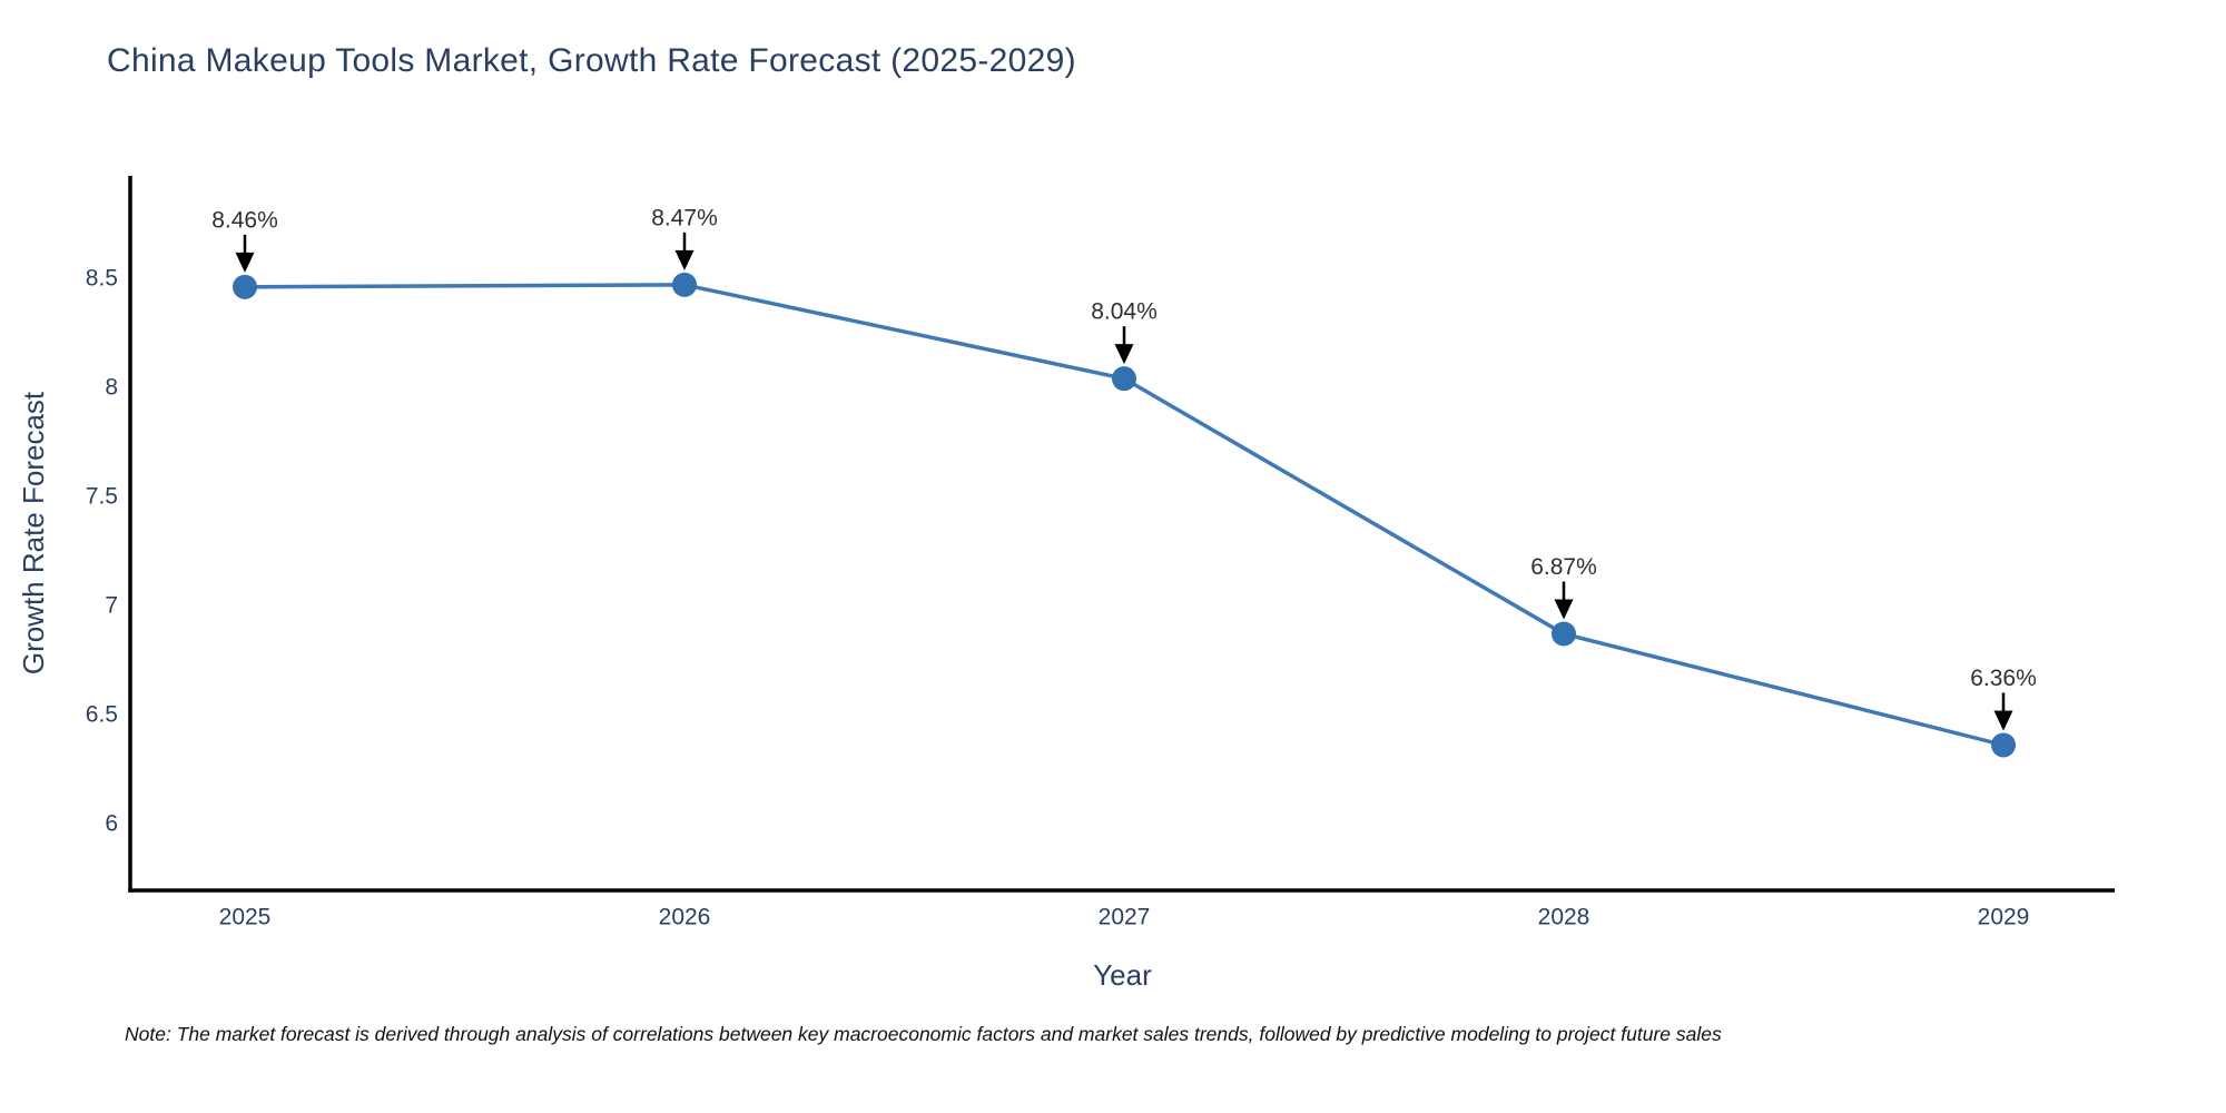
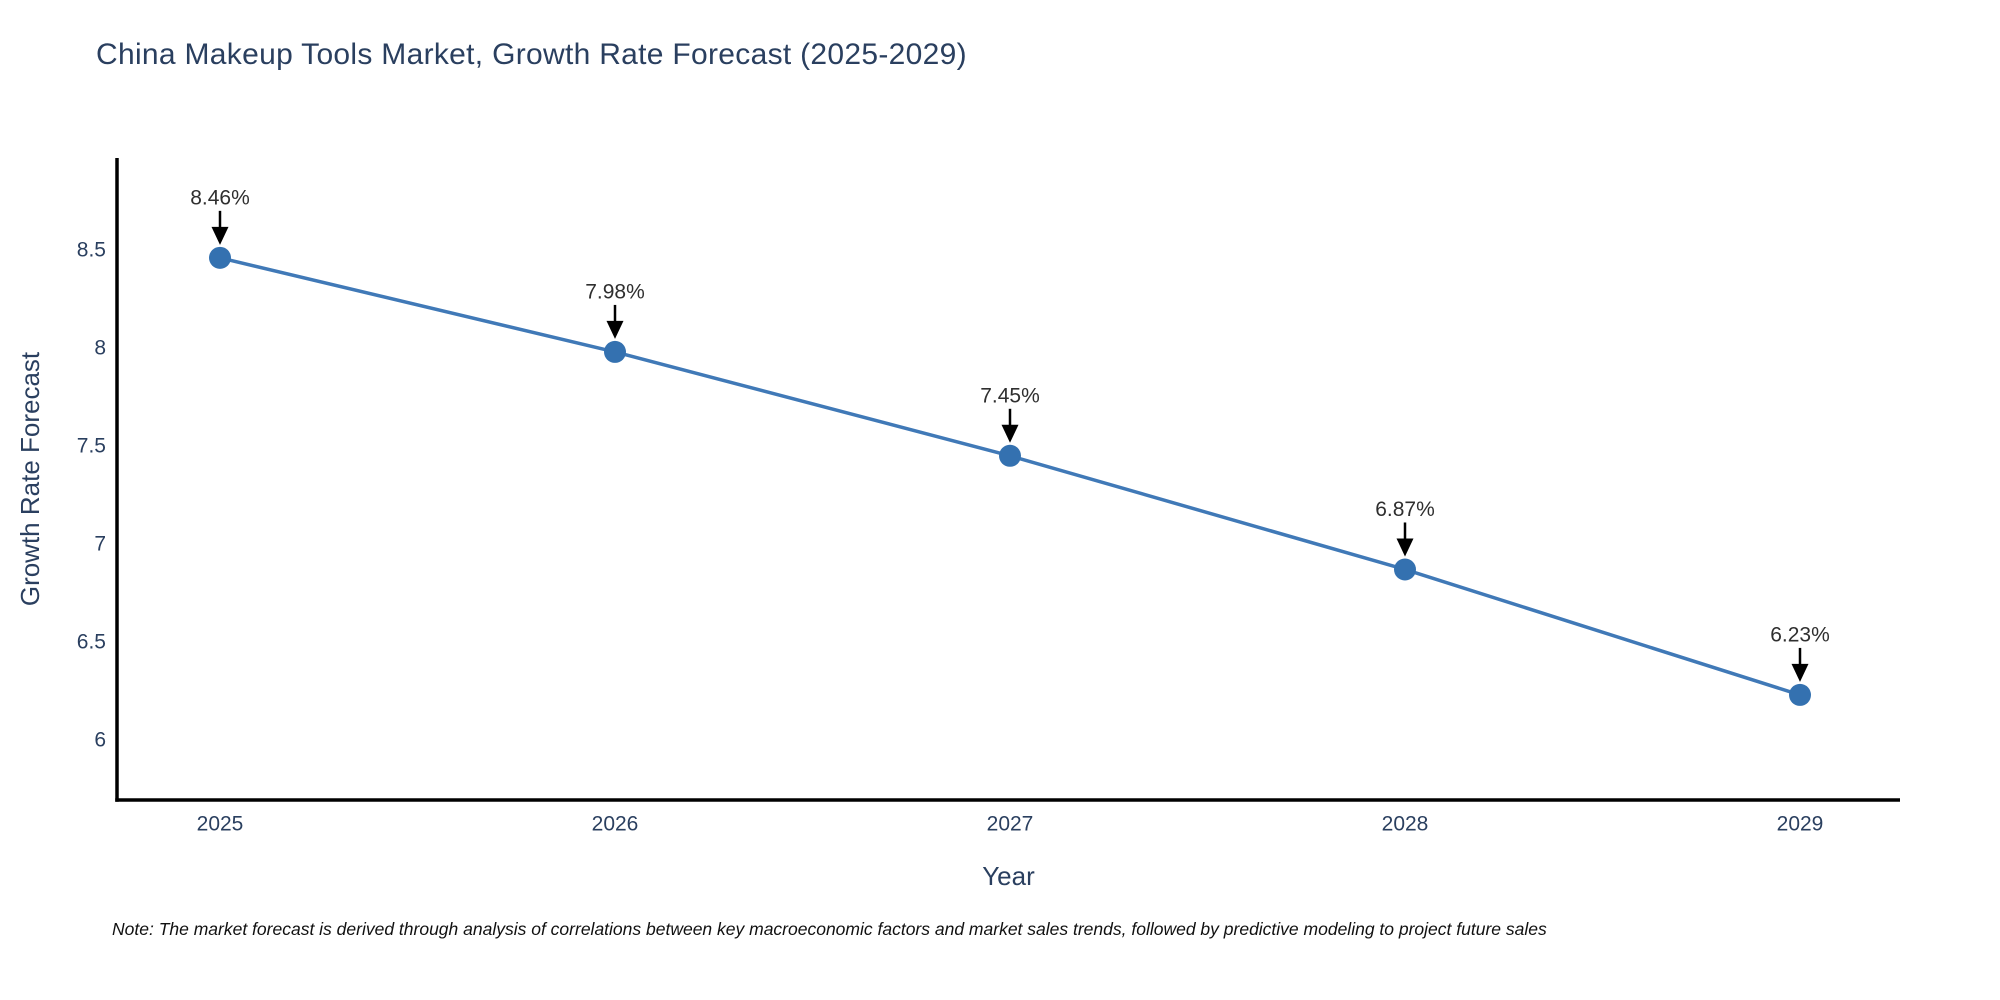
2026: 8.47% -> 7.98%
2027: 8.04% -> 7.45%
2029: 6.36% -> 6.23%
